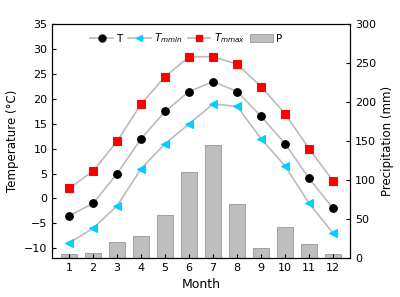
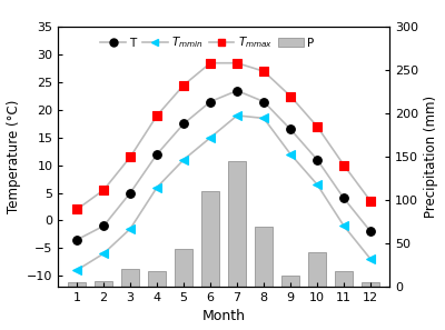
P/4: 28 -> 18
P/5: 55 -> 44
